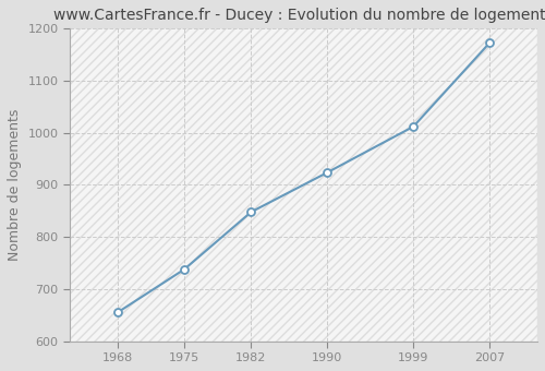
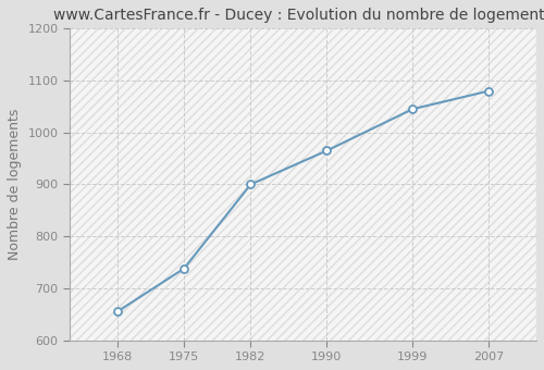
1982: 848 -> 900
1990: 924 -> 965
1999: 1012 -> 1045
2007: 1173 -> 1080
